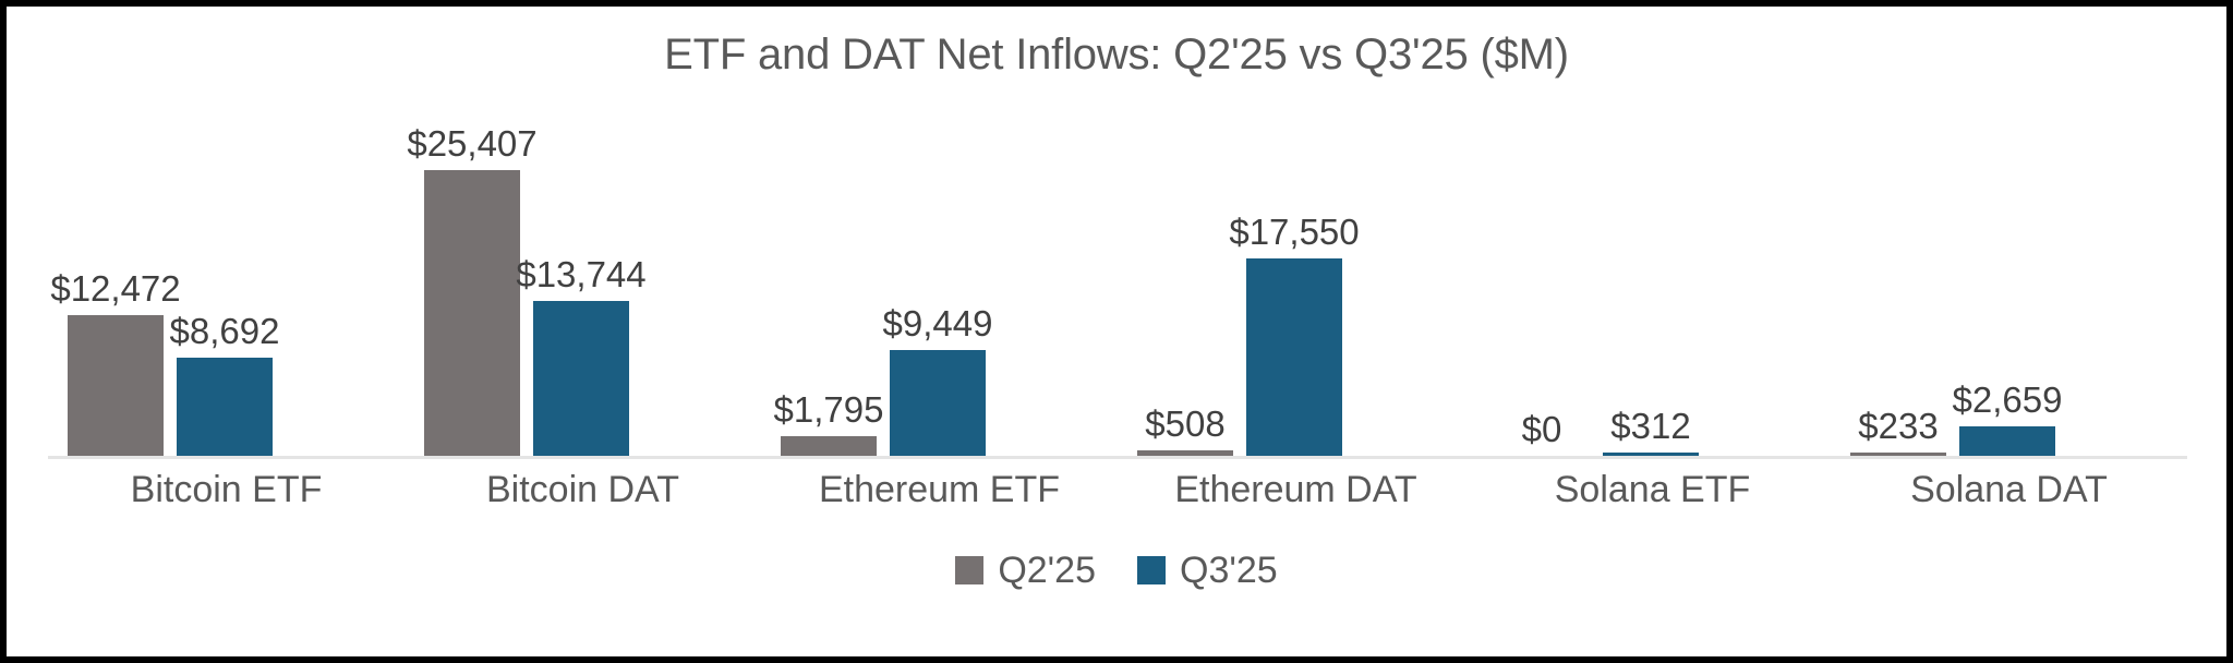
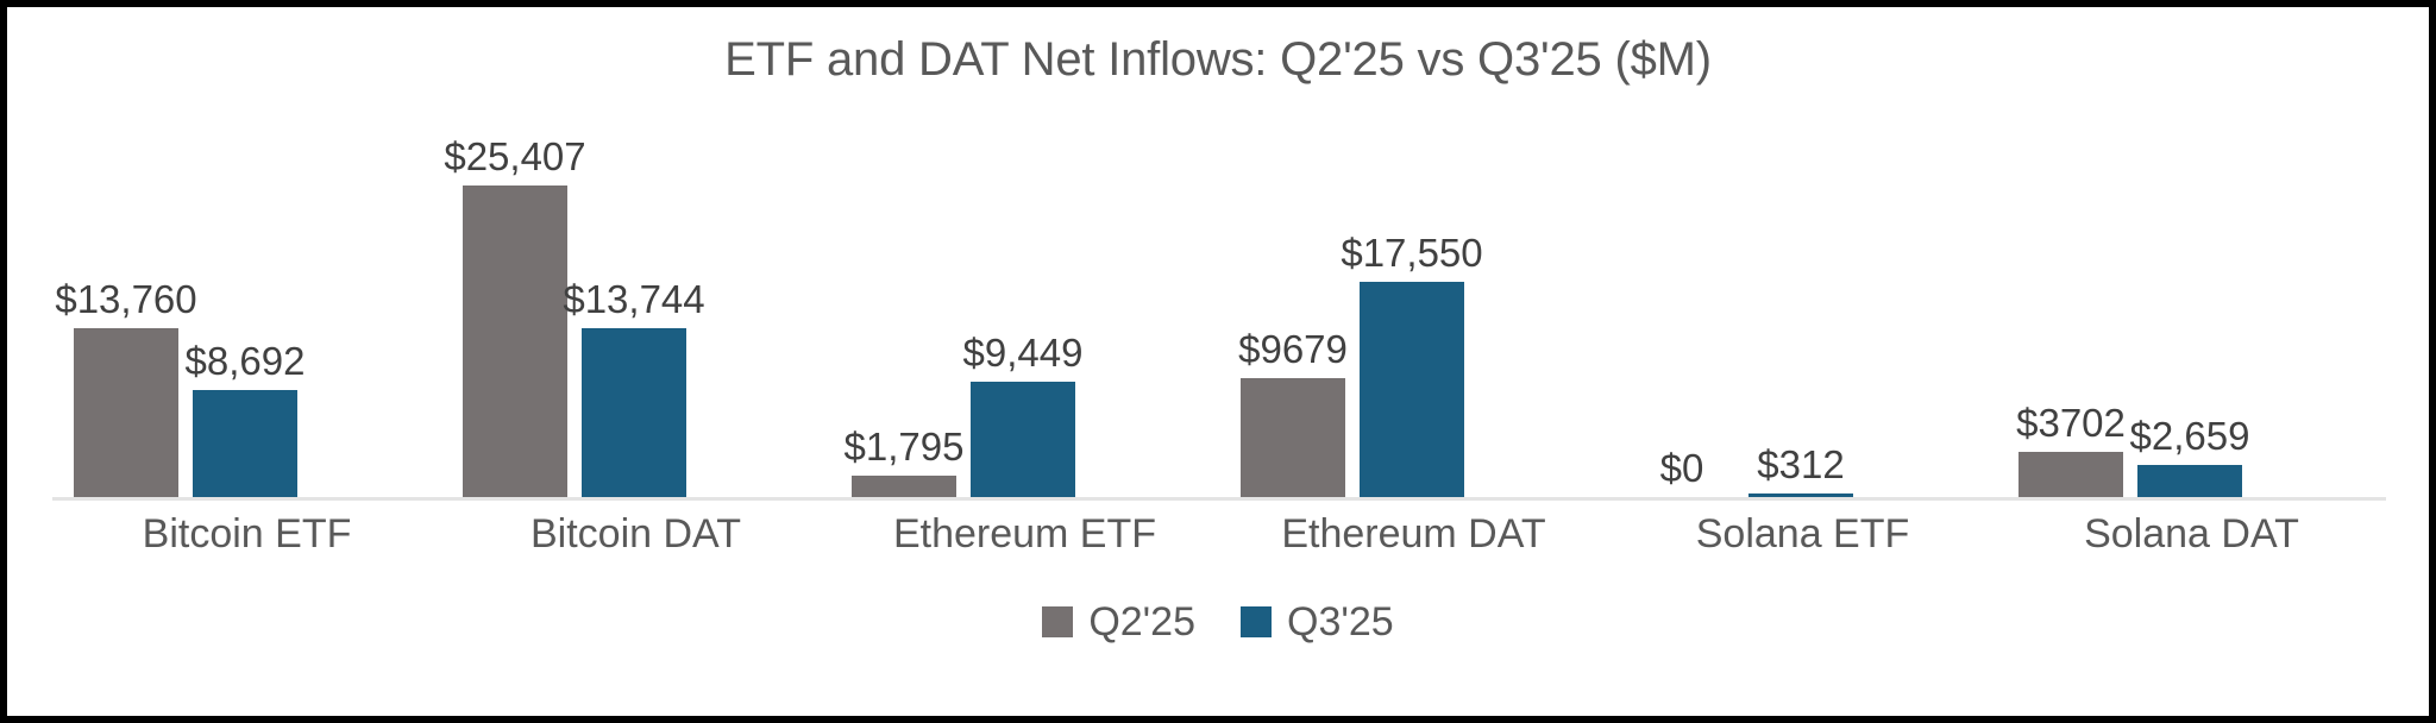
Q2'25/Bitcoin ETF: $12,472 -> $13,760
Q2'25/Ethereum DAT: $508 -> $9679
Q2'25/Solana DAT: $233 -> $3702
